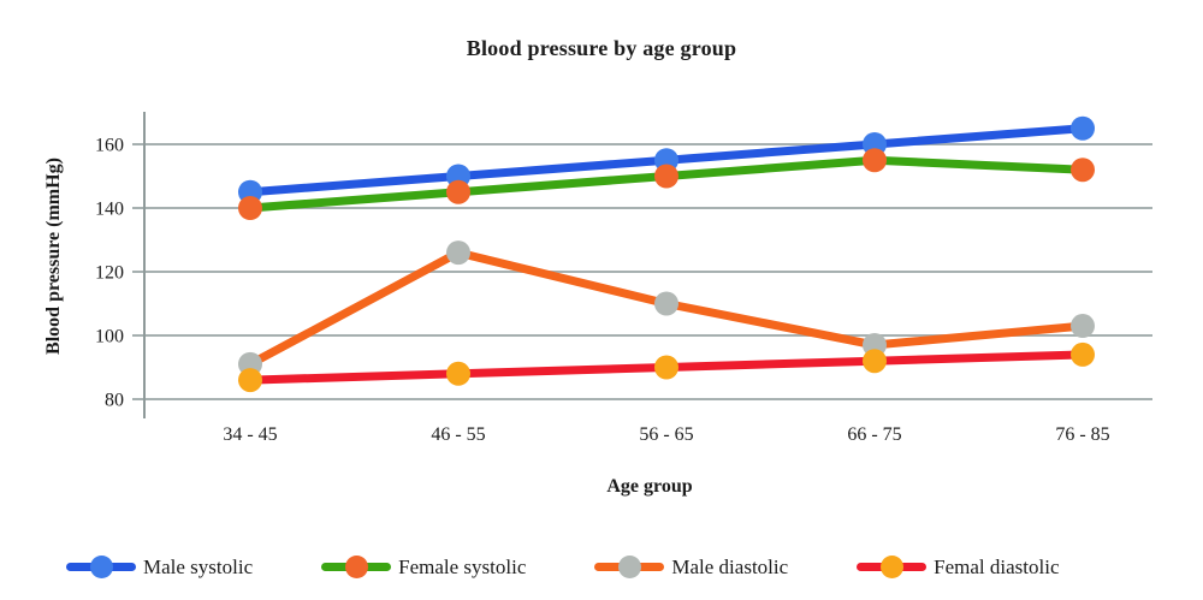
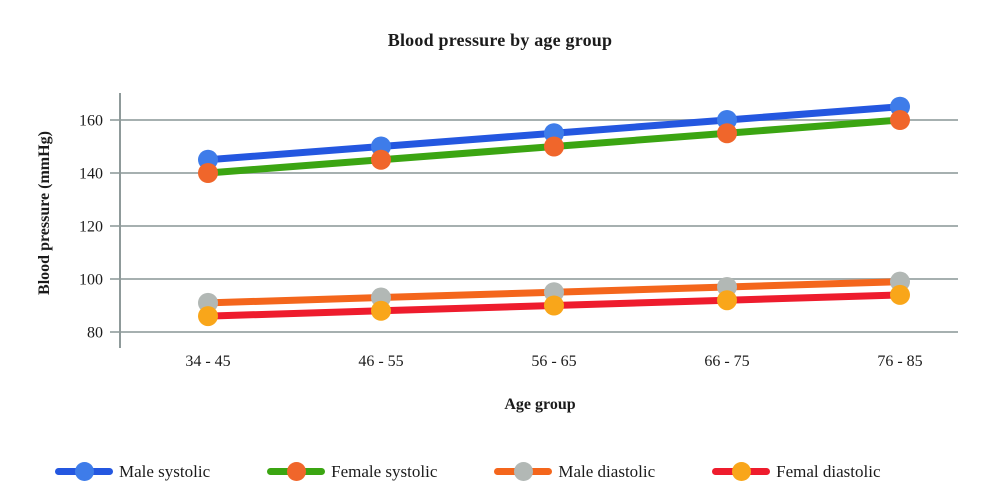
Male diastolic/46 - 55: 126 -> 93
Male diastolic/56 - 65: 110 -> 95
Female systolic/76 - 85: 152 -> 160
Male diastolic/76 - 85: 103 -> 99
